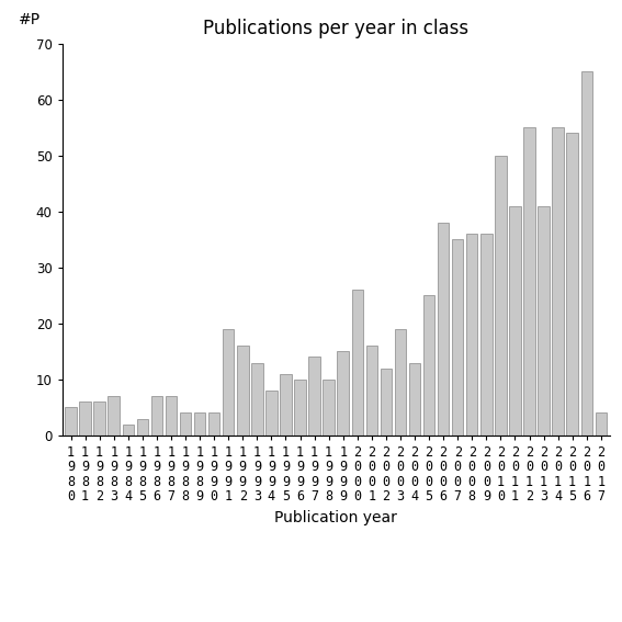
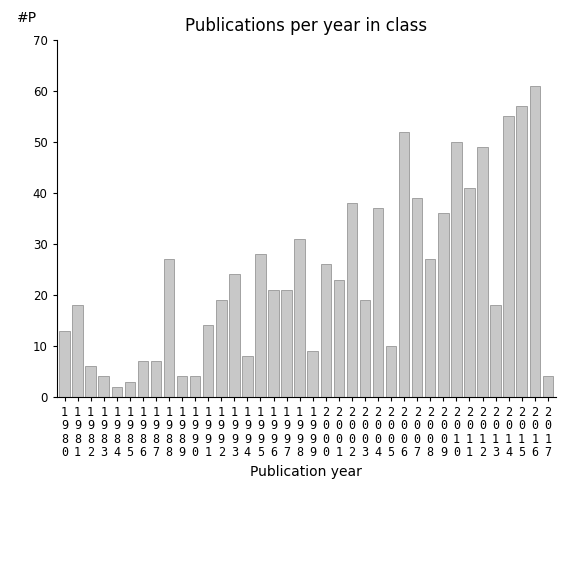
1 9 8 0: 5 -> 13
1 9 8 1: 6 -> 18
1 9 8 3: 7 -> 4
1 9 8 8: 4 -> 27
1 9 9 1: 19 -> 14
1 9 9 2: 16 -> 19
1 9 9 3: 13 -> 24
1 9 9 5: 11 -> 28
1 9 9 6: 10 -> 21
1 9 9 7: 14 -> 21
1 9 9 8: 10 -> 31
1 9 9 9: 15 -> 9
2 0 0 1: 16 -> 23
2 0 0 2: 12 -> 38
2 0 0 4: 13 -> 37
2 0 0 5: 25 -> 10
2 0 0 6: 38 -> 52
2 0 0 7: 35 -> 39
2 0 0 8: 36 -> 27
2 0 1 2: 55 -> 49
2 0 1 3: 41 -> 18
2 0 1 5: 54 -> 57
2 0 1 6: 65 -> 61
